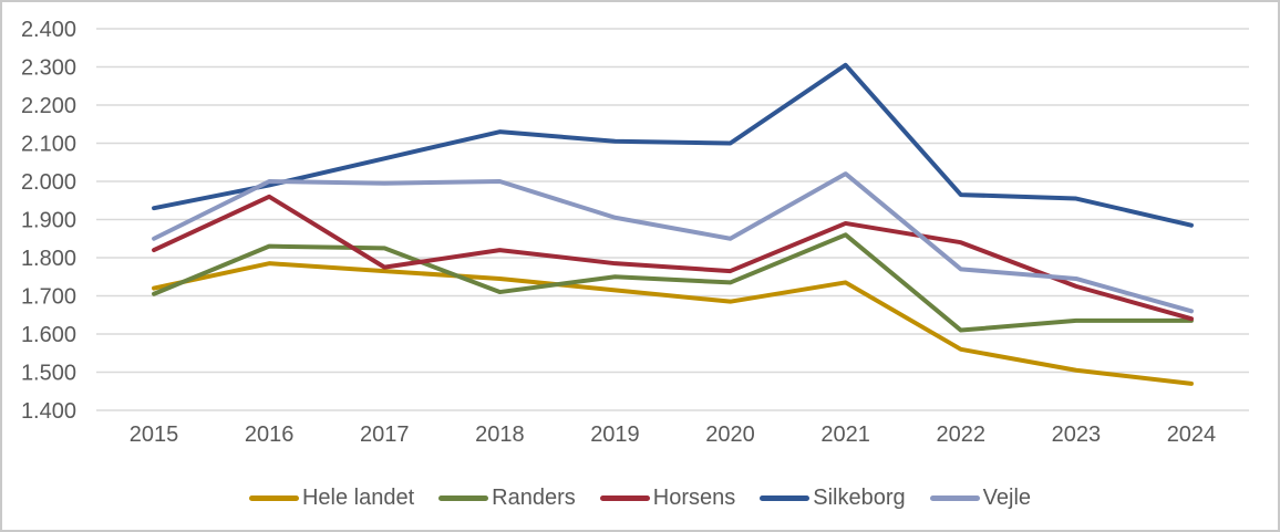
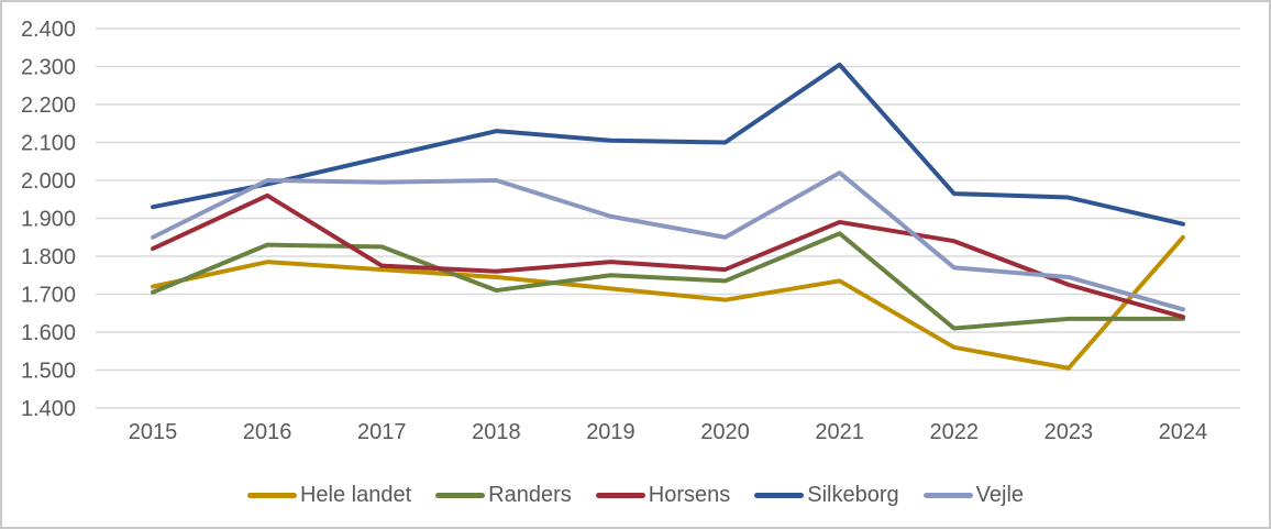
Horsens/2018: 1820 -> 1760
Hele landet/2024: 1470 -> 1850
